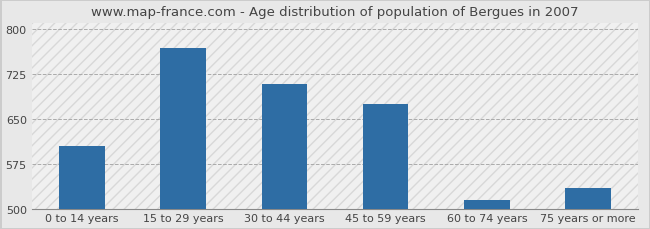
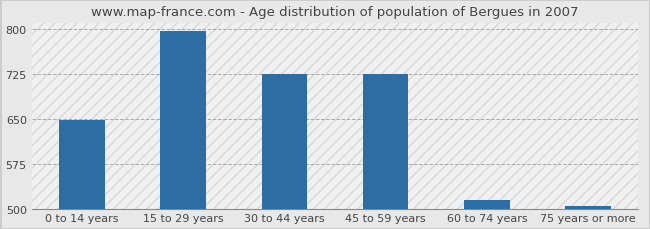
0 to 14 years: 604 -> 648
15 to 29 years: 768 -> 797
30 to 44 years: 708 -> 725
45 to 59 years: 674 -> 724
75 years or more: 534 -> 505
